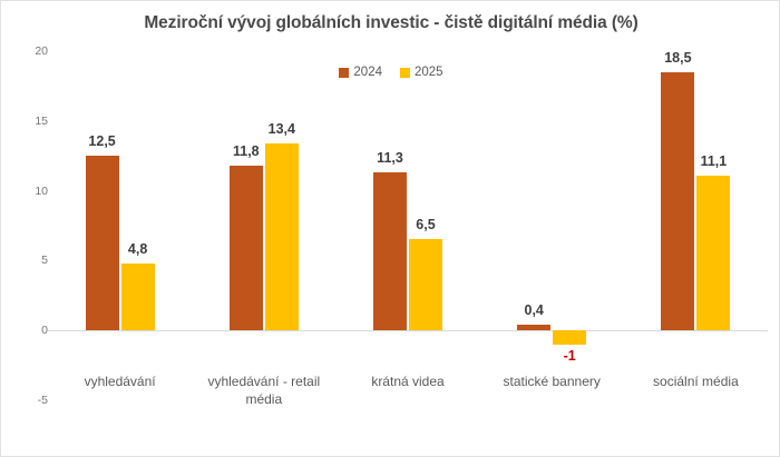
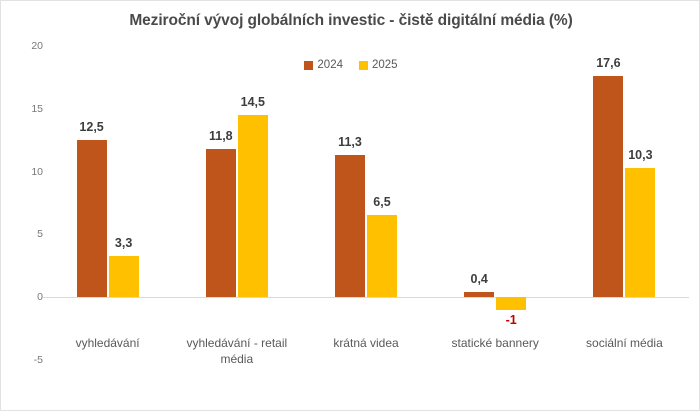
2025/vyhledávání: 4,8 -> 3,3
2025/vyhledávání - retail média: 13,4 -> 14,5
2024/sociální média: 18,5 -> 17,6
2025/sociální média: 11,1 -> 10,3
